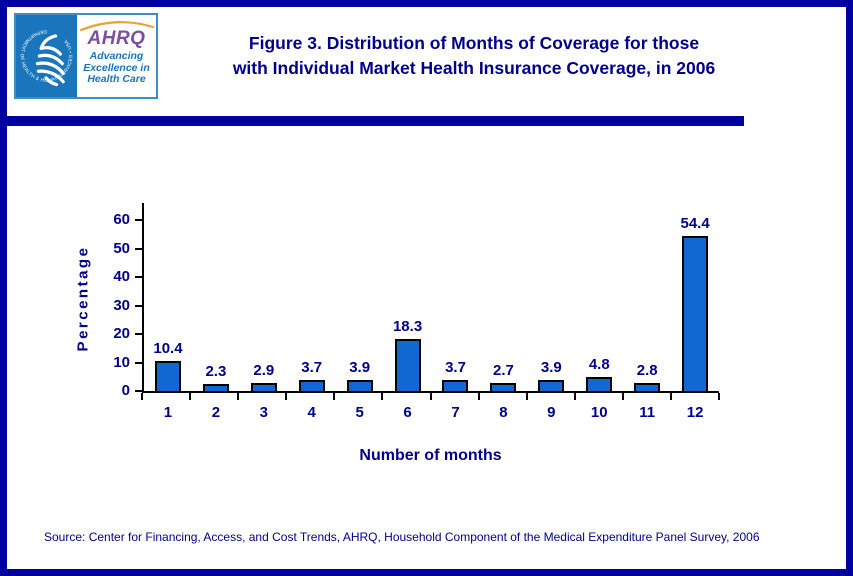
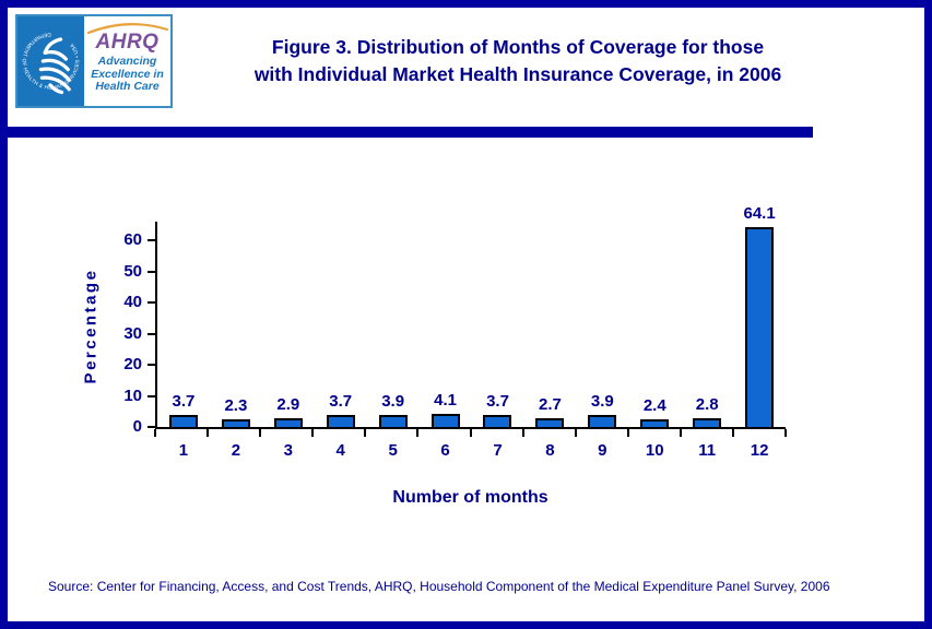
1: 10.4 -> 3.7
6: 18.3 -> 4.1
10: 4.8 -> 2.4
12: 54.4 -> 64.1
